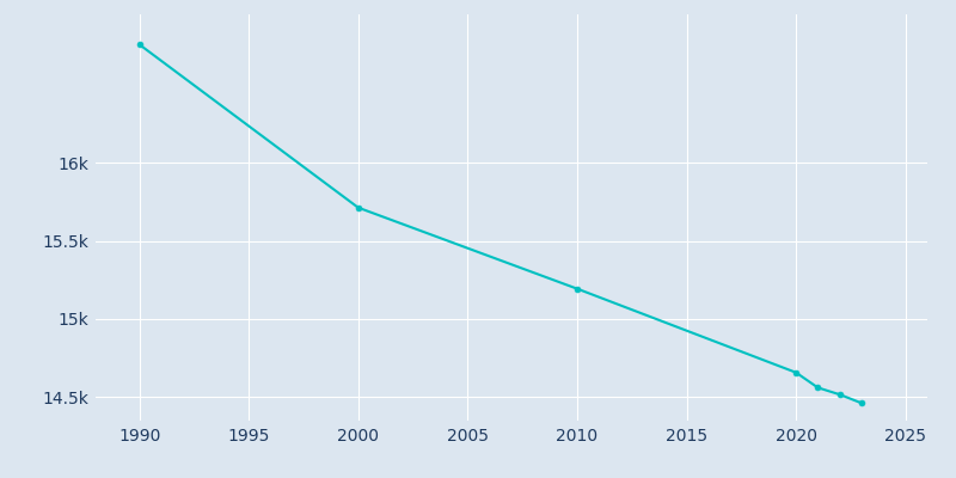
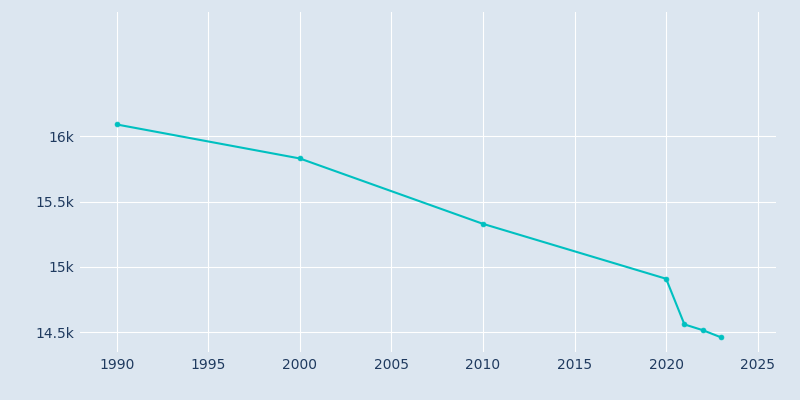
1990: 16.76k -> 16.09k
2000: 15.71k -> 15.83k
2010: 15.19k -> 15.33k
2020: 14.66k -> 14.91k
